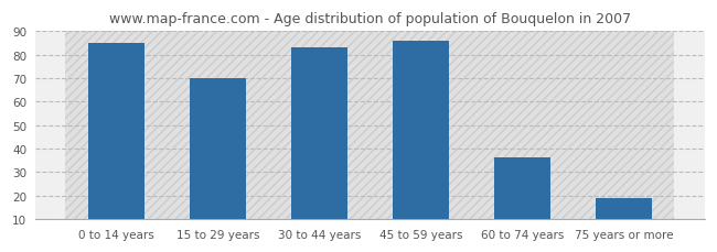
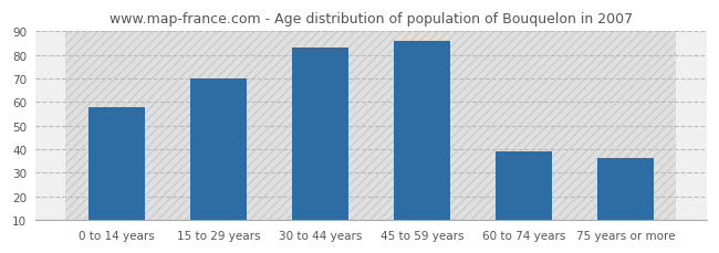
0 to 14 years: 85 -> 58
60 to 74 years: 36 -> 39
75 years or more: 19 -> 36
